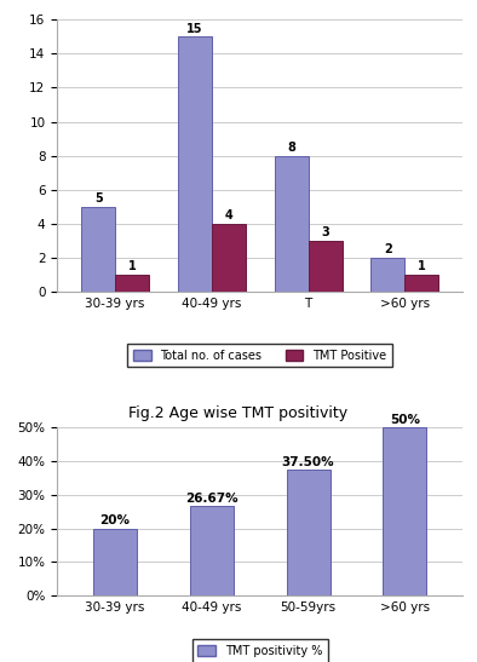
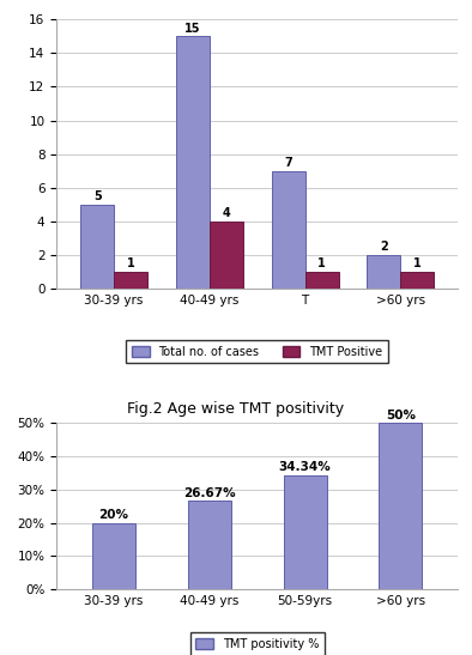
Total no. of cases/T: 8 -> 7
TMT Positive/T: 3 -> 1
50-59yrs: 37.50% -> 34.34%
